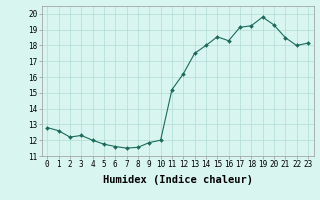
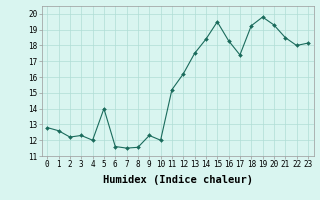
5: 11.8 -> 14.0
9: 11.8 -> 12.3
14: 18.0 -> 18.4
15: 18.6 -> 19.5
17: 19.1 -> 17.4
